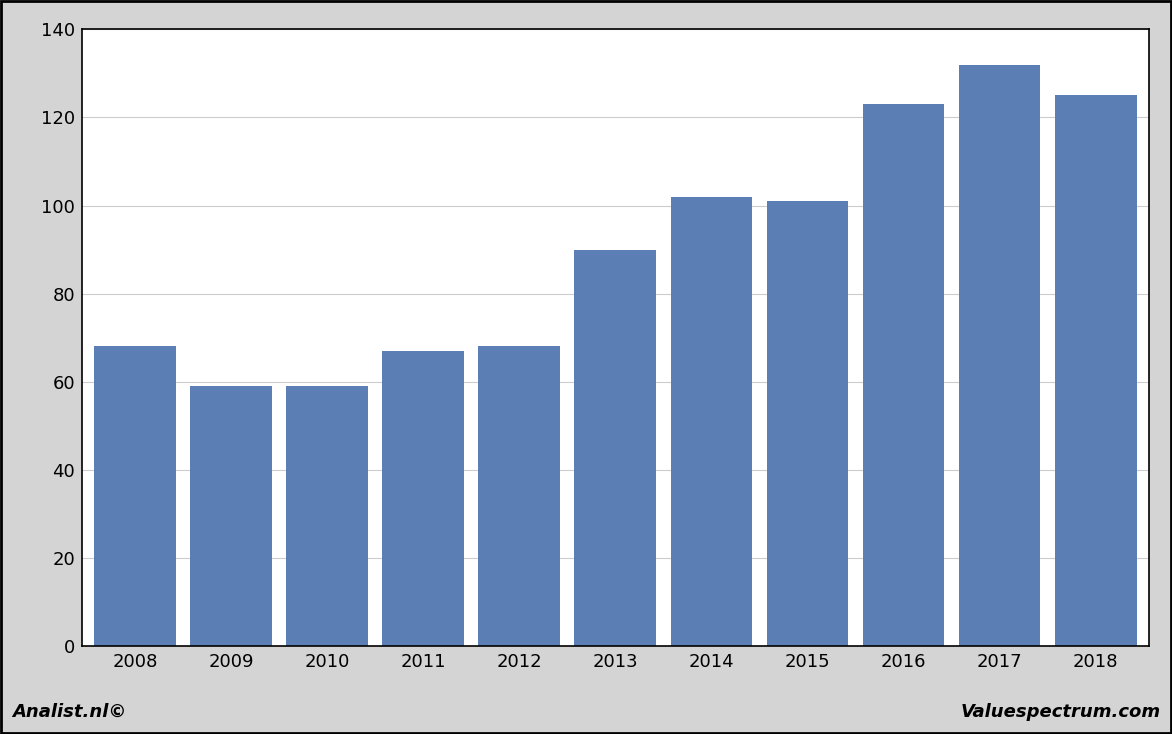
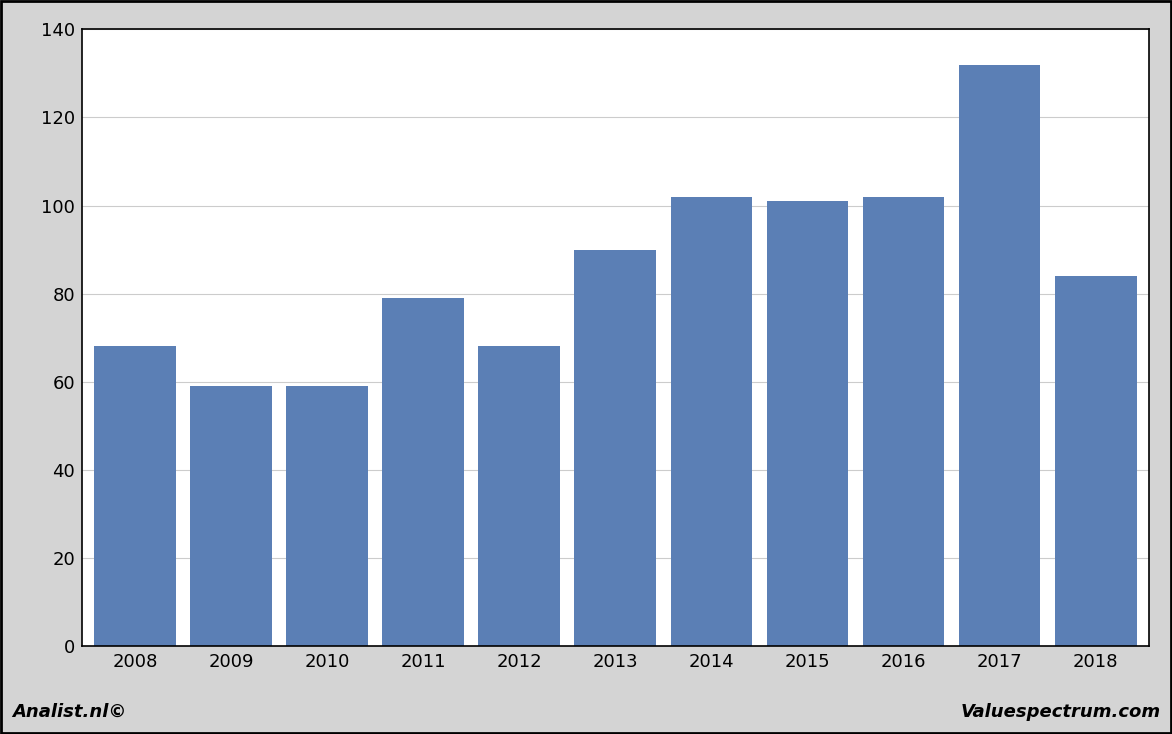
2011: 67 -> 79
2016: 123 -> 102
2018: 125 -> 84
